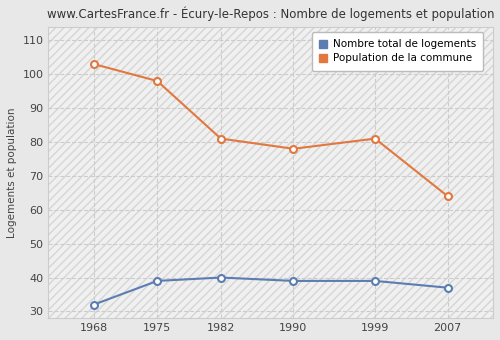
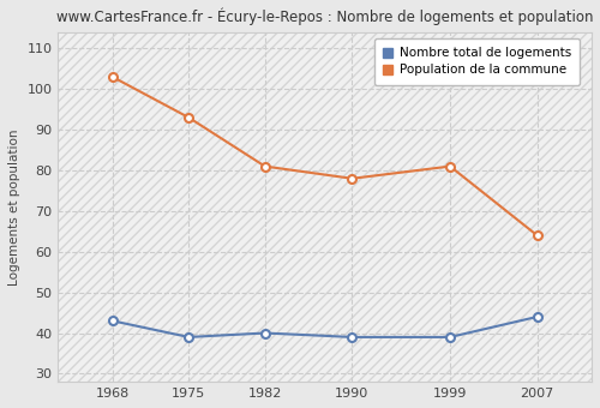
Nombre total de logements/1968: 32 -> 43
Population de la commune/1975: 98 -> 93
Nombre total de logements/2007: 37 -> 44
